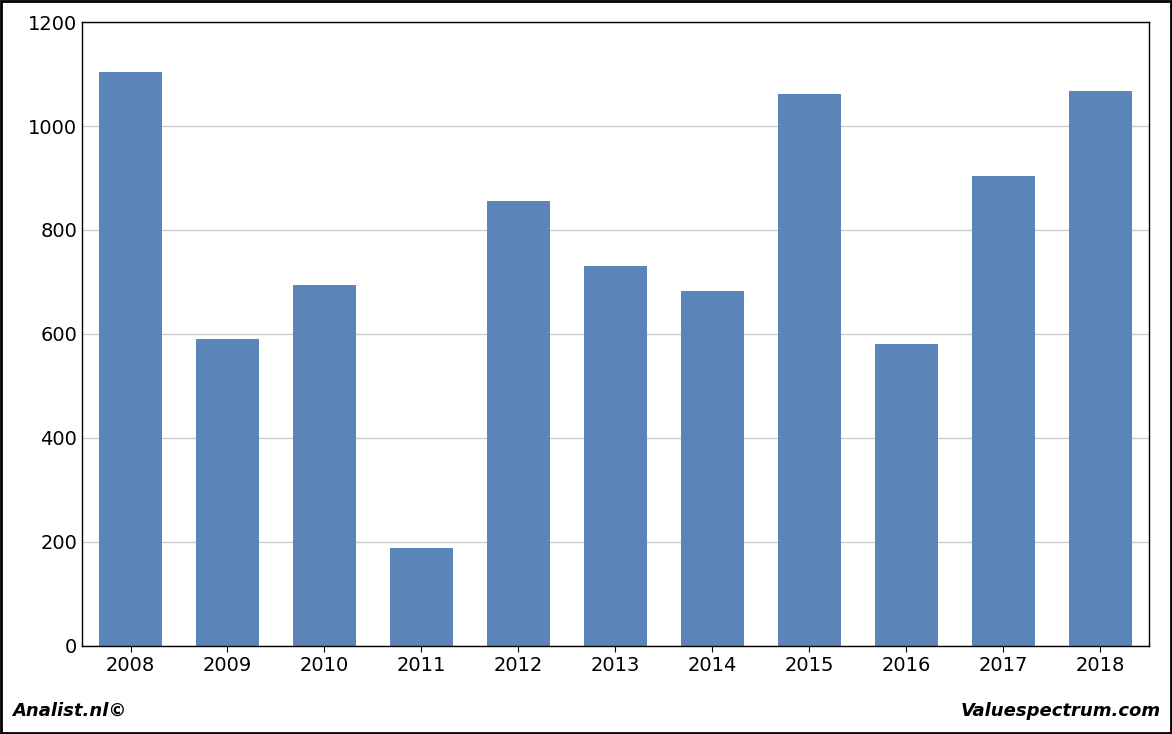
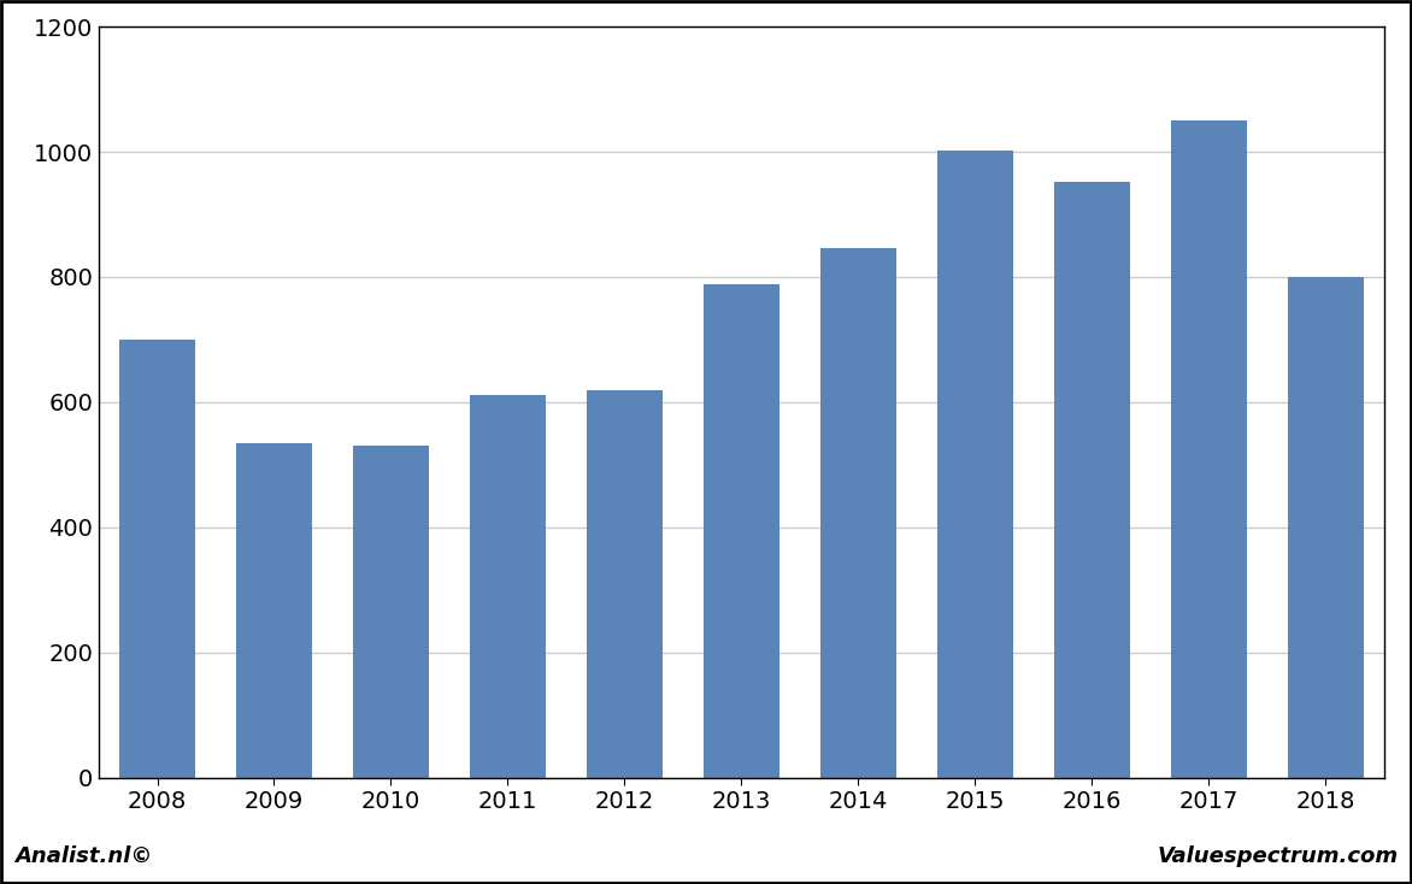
2008: 1104 -> 700
2009: 590 -> 535
2010: 694 -> 530
2011: 188 -> 612
2012: 856 -> 620
2013: 730 -> 788
2014: 682 -> 847
2015: 1062 -> 1002
2016: 580 -> 952
2017: 904 -> 1050
2018: 1068 -> 800
